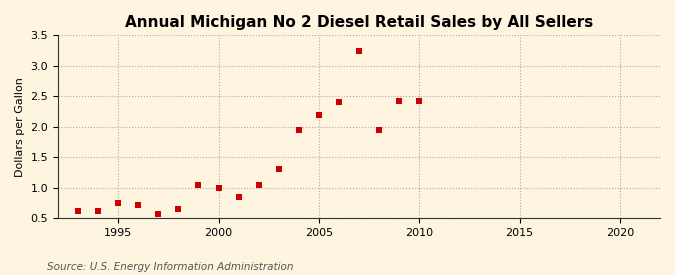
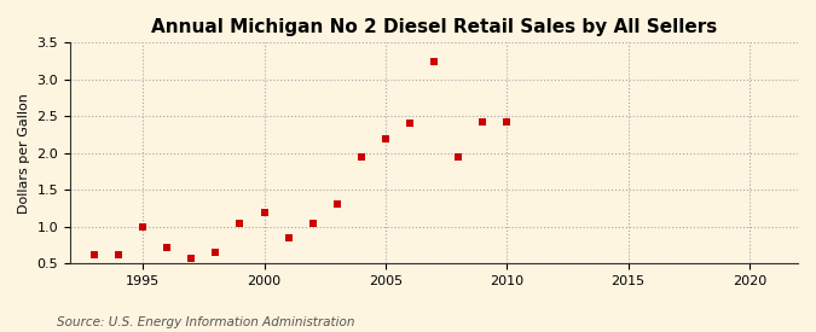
1995: 0.75 -> 1.00
2000: 1.00 -> 1.20
